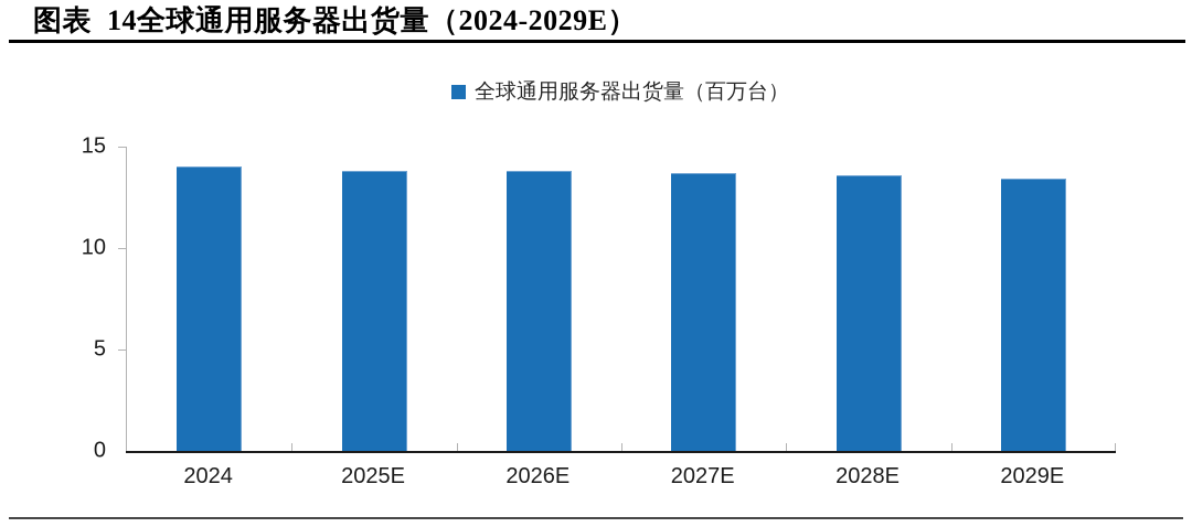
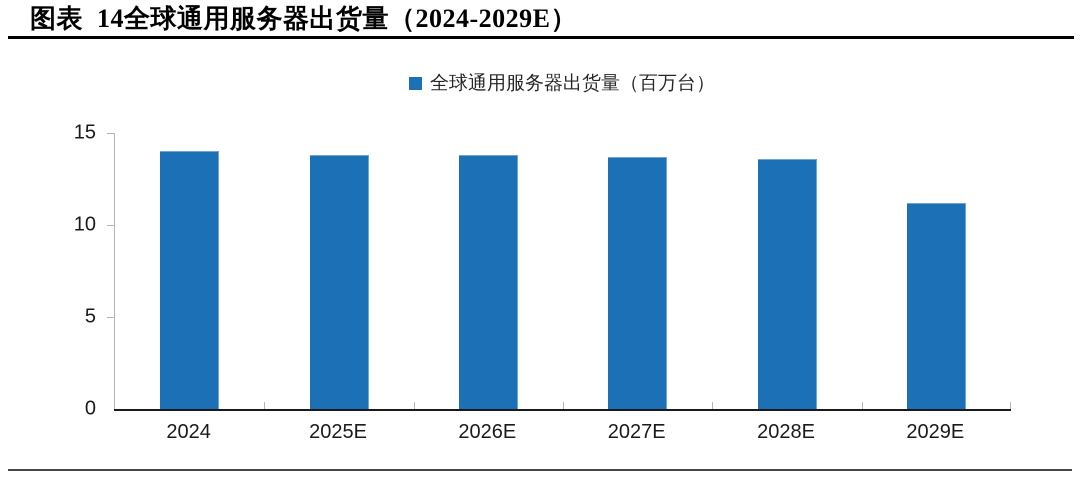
2029E: 13.4 -> 11.2
